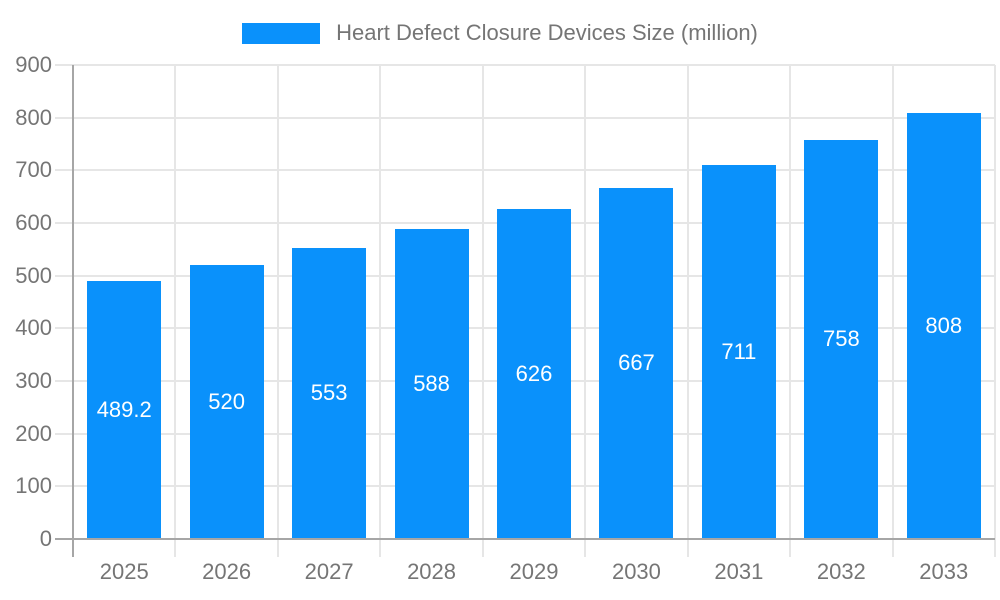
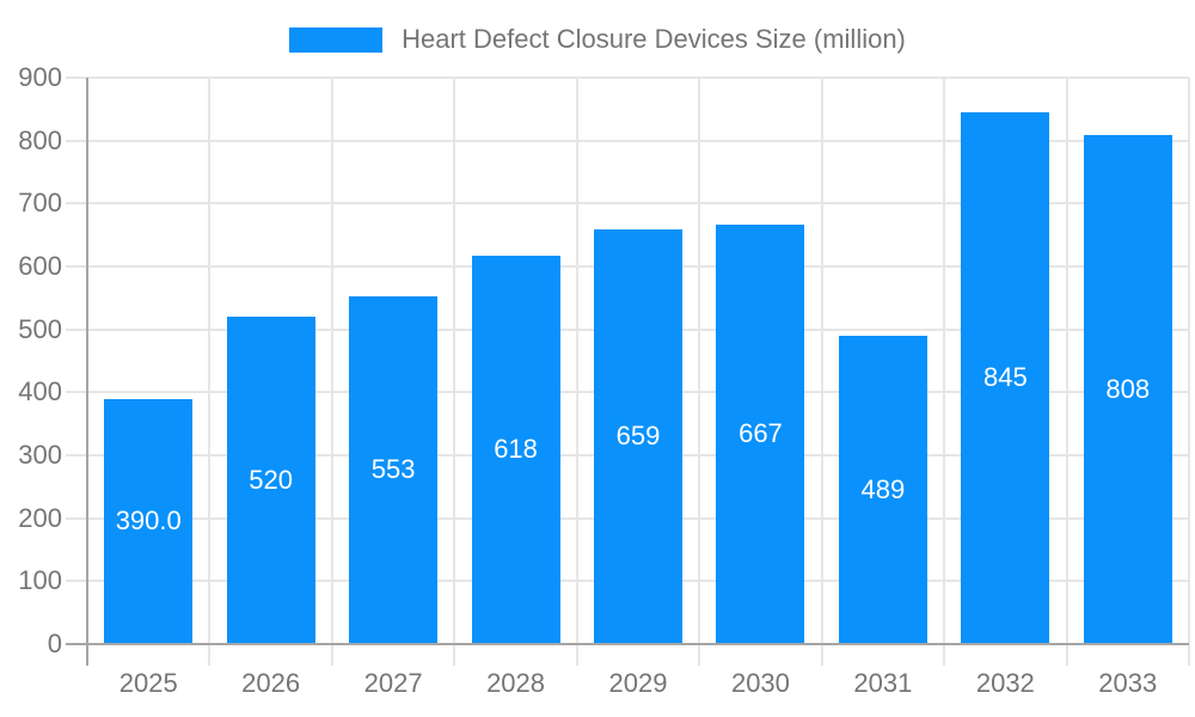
2025: 489.2 -> 390.0
2028: 588 -> 618
2029: 626 -> 659
2031: 711 -> 489
2032: 758 -> 845
